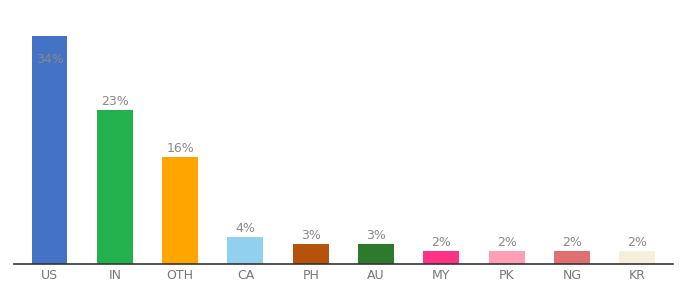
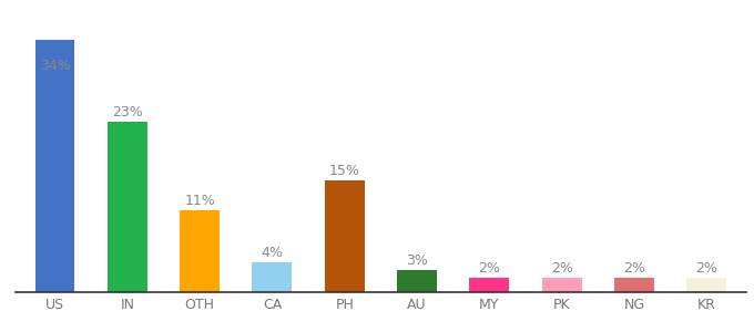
OTH: 16% -> 11%
PH: 3% -> 15%
